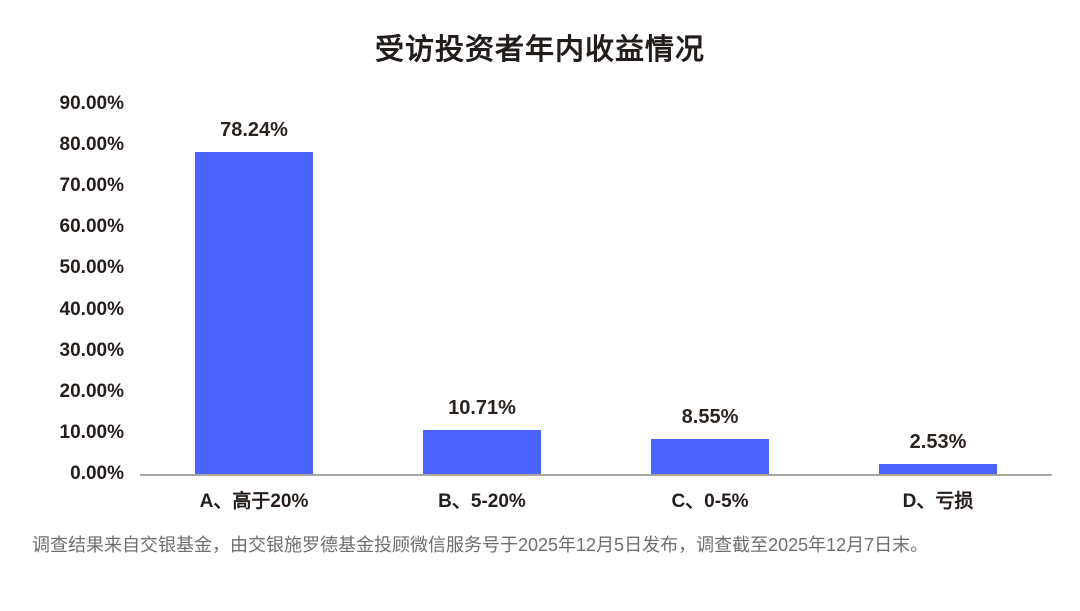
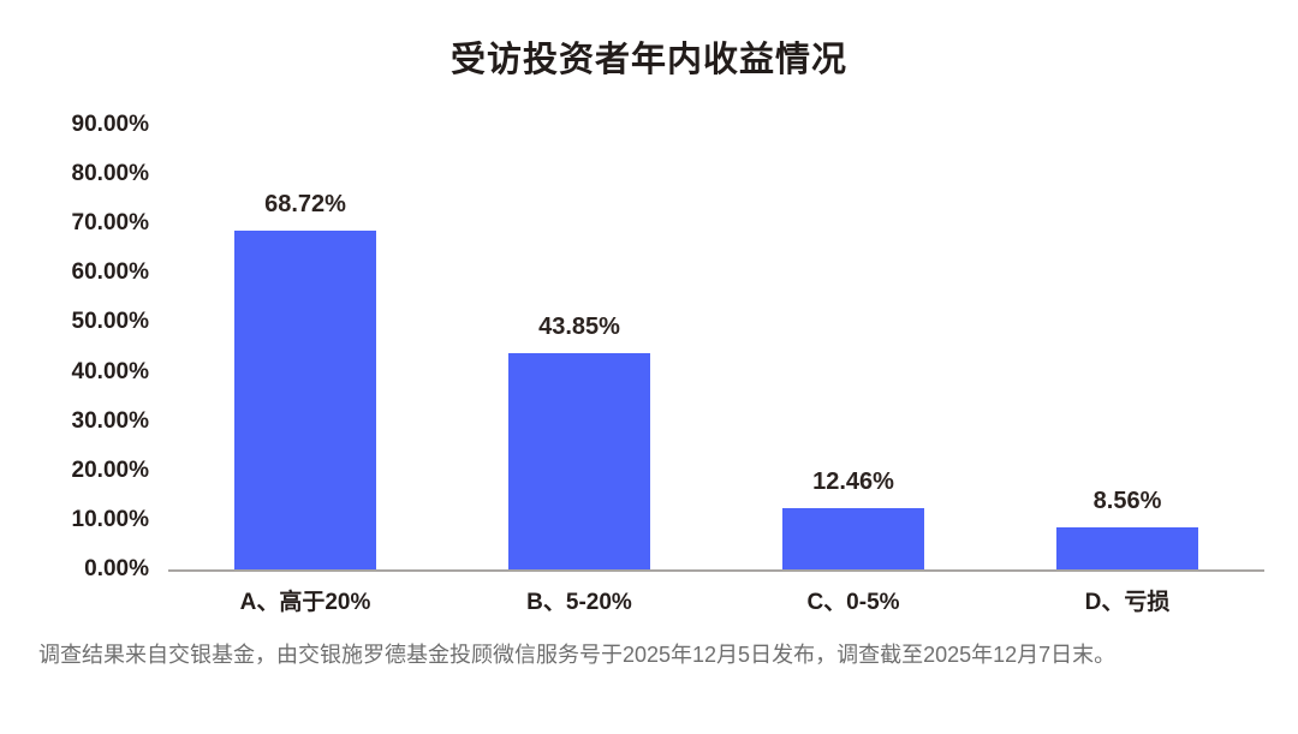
A、高于20%: 78.24% -> 68.72%
B、5-20%: 10.71% -> 43.85%
C、0-5%: 8.55% -> 12.46%
D、亏损: 2.53% -> 8.56%
